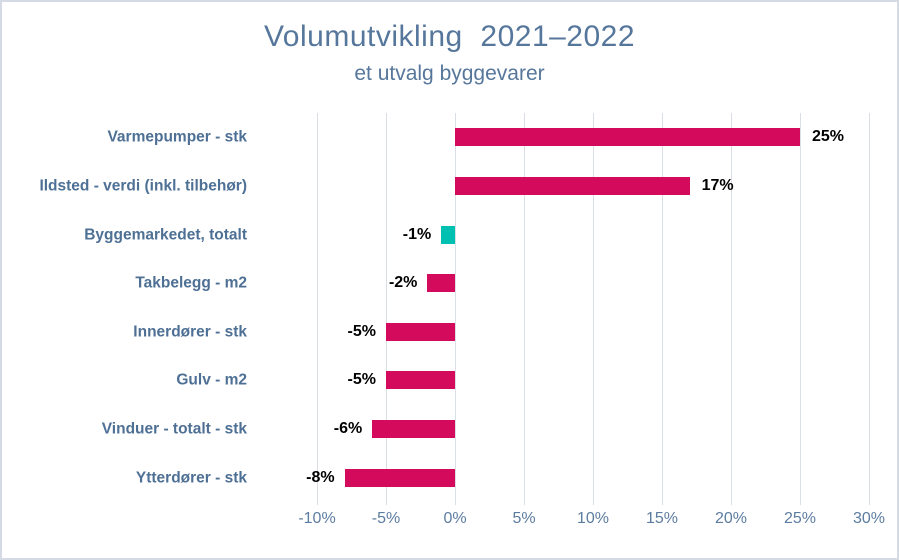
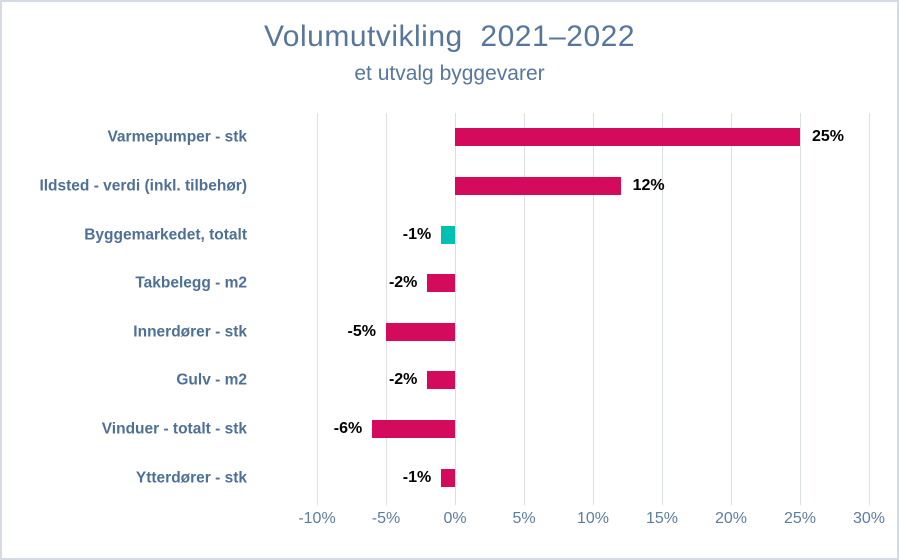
Ildsted - verdi (inkl. tilbehør): 17% -> 12%
Gulv - m2: -5% -> -2%
Ytterdører - stk: -8% -> -1%
